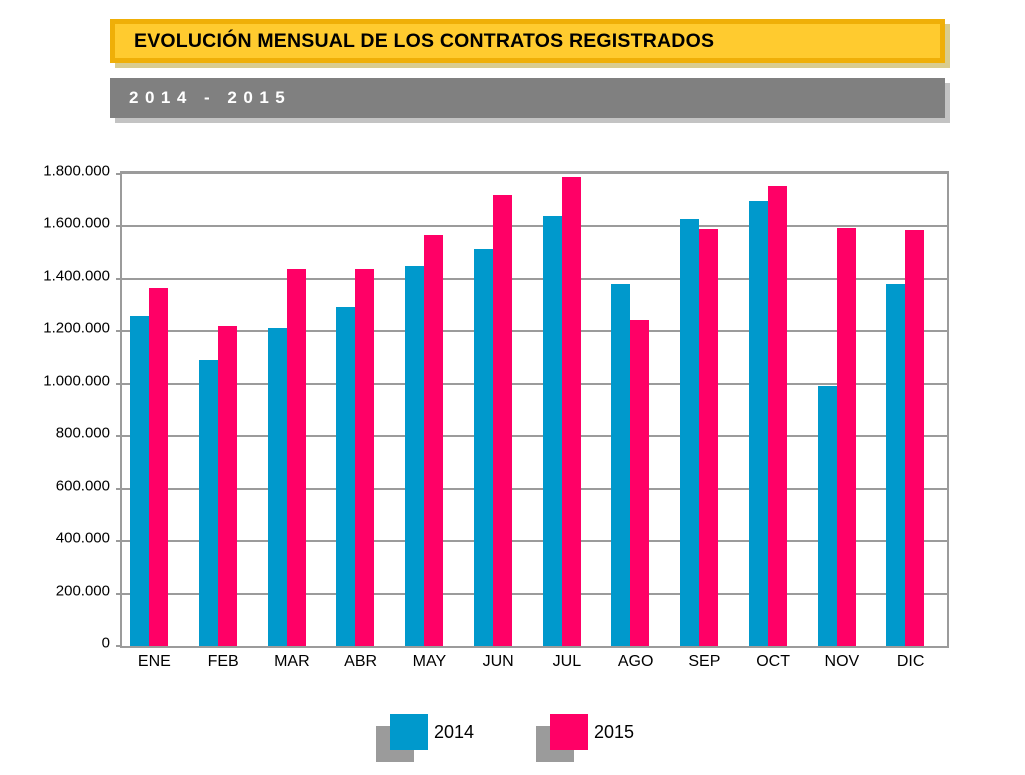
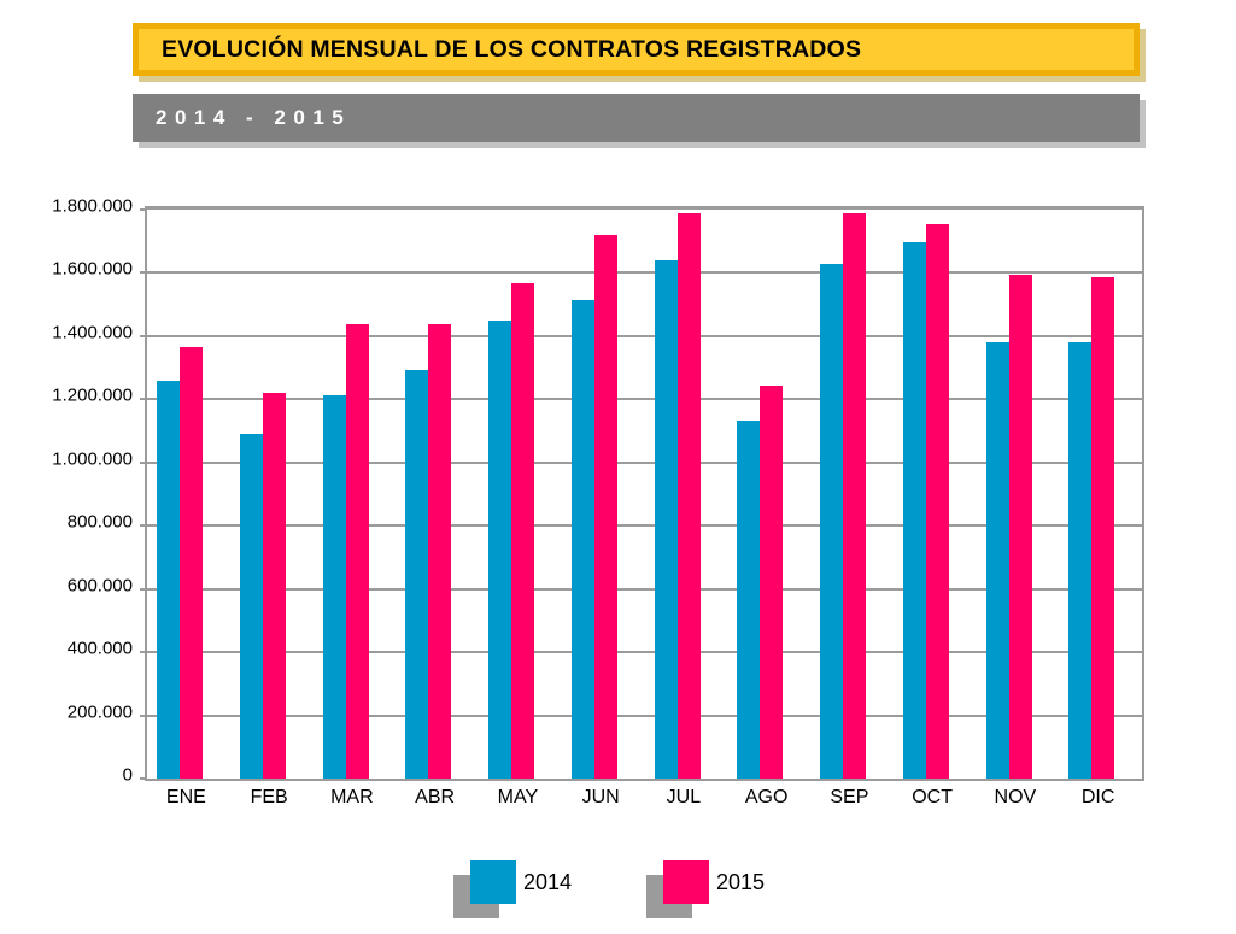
2014/AGO: 1380000 -> 1130000
2015/SEP: 1590000 -> 1790000
2014/NOV: 990000 -> 1380000
